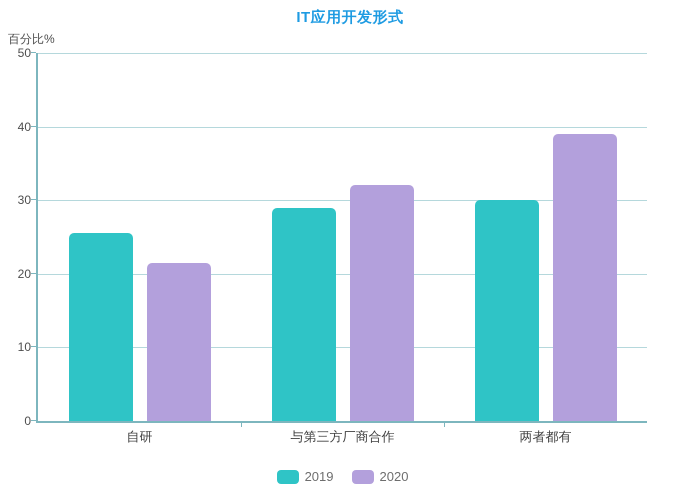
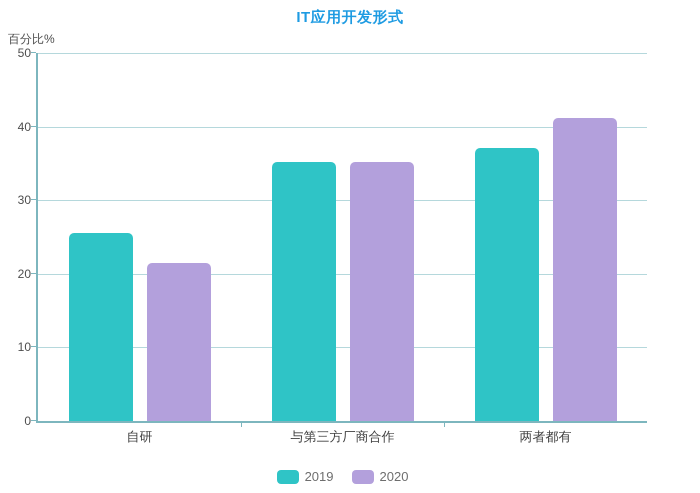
2019/与第三方厂商合作: 29 -> 35
2020/与第三方厂商合作: 32 -> 35
2019/两者都有: 30 -> 37
2020/两者都有: 39 -> 41
